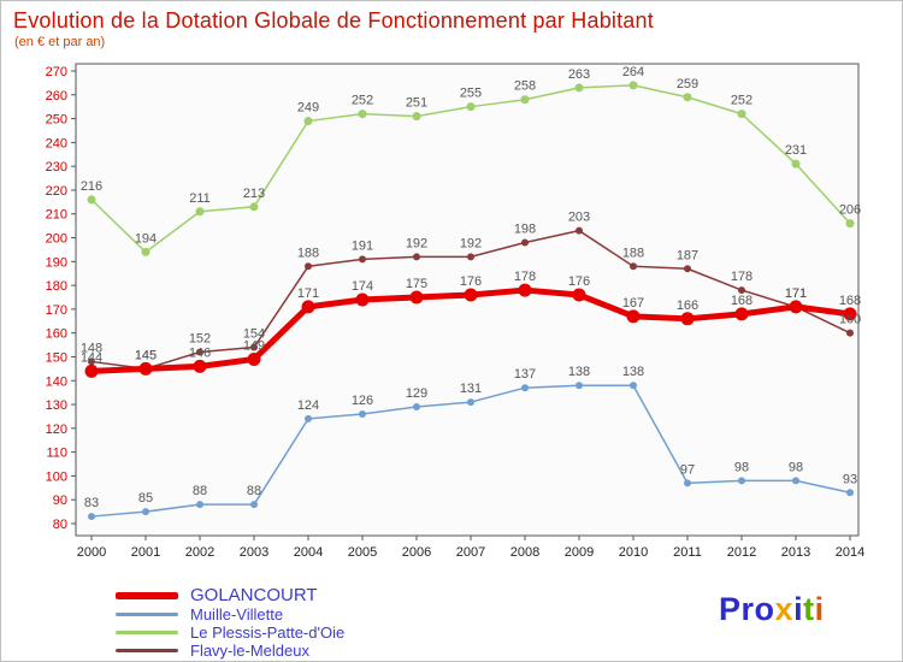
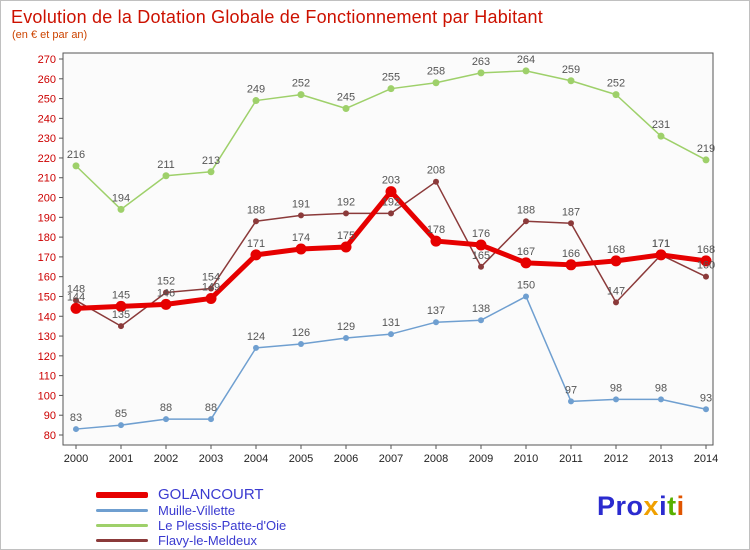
Flavy-le-Meldeux/2001: 145 -> 135
Le Plessis-Patte-d'Oie/2006: 251 -> 245
GOLANCOURT/2007: 176 -> 203
Flavy-le-Meldeux/2008: 198 -> 208
Flavy-le-Meldeux/2009: 203 -> 165
Muille-Villette/2010: 138 -> 150
Flavy-le-Meldeux/2012: 178 -> 147
Le Plessis-Patte-d'Oie/2014: 206 -> 219
